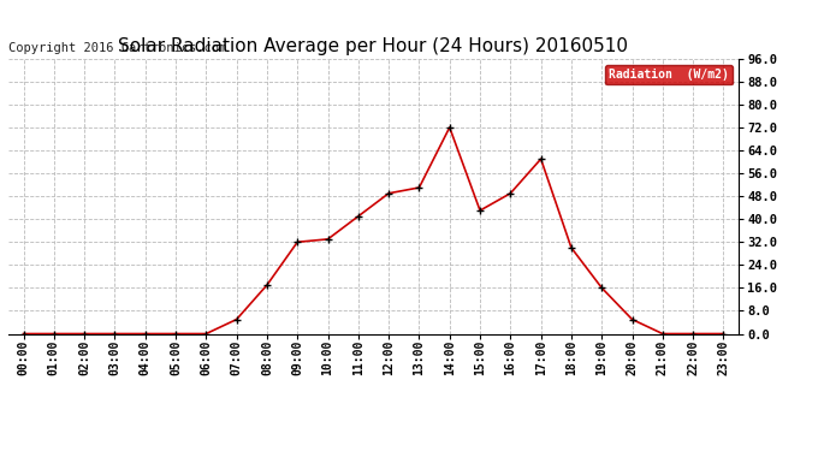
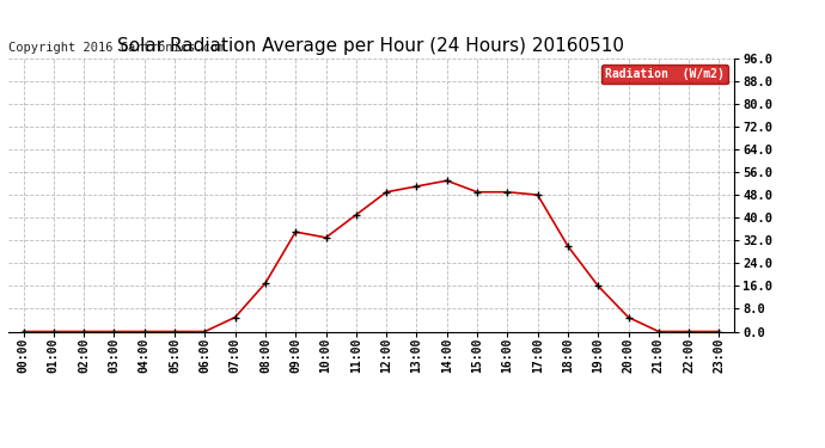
09:00: 32 -> 35
14:00: 72 -> 53
15:00: 43 -> 49
17:00: 61 -> 48
